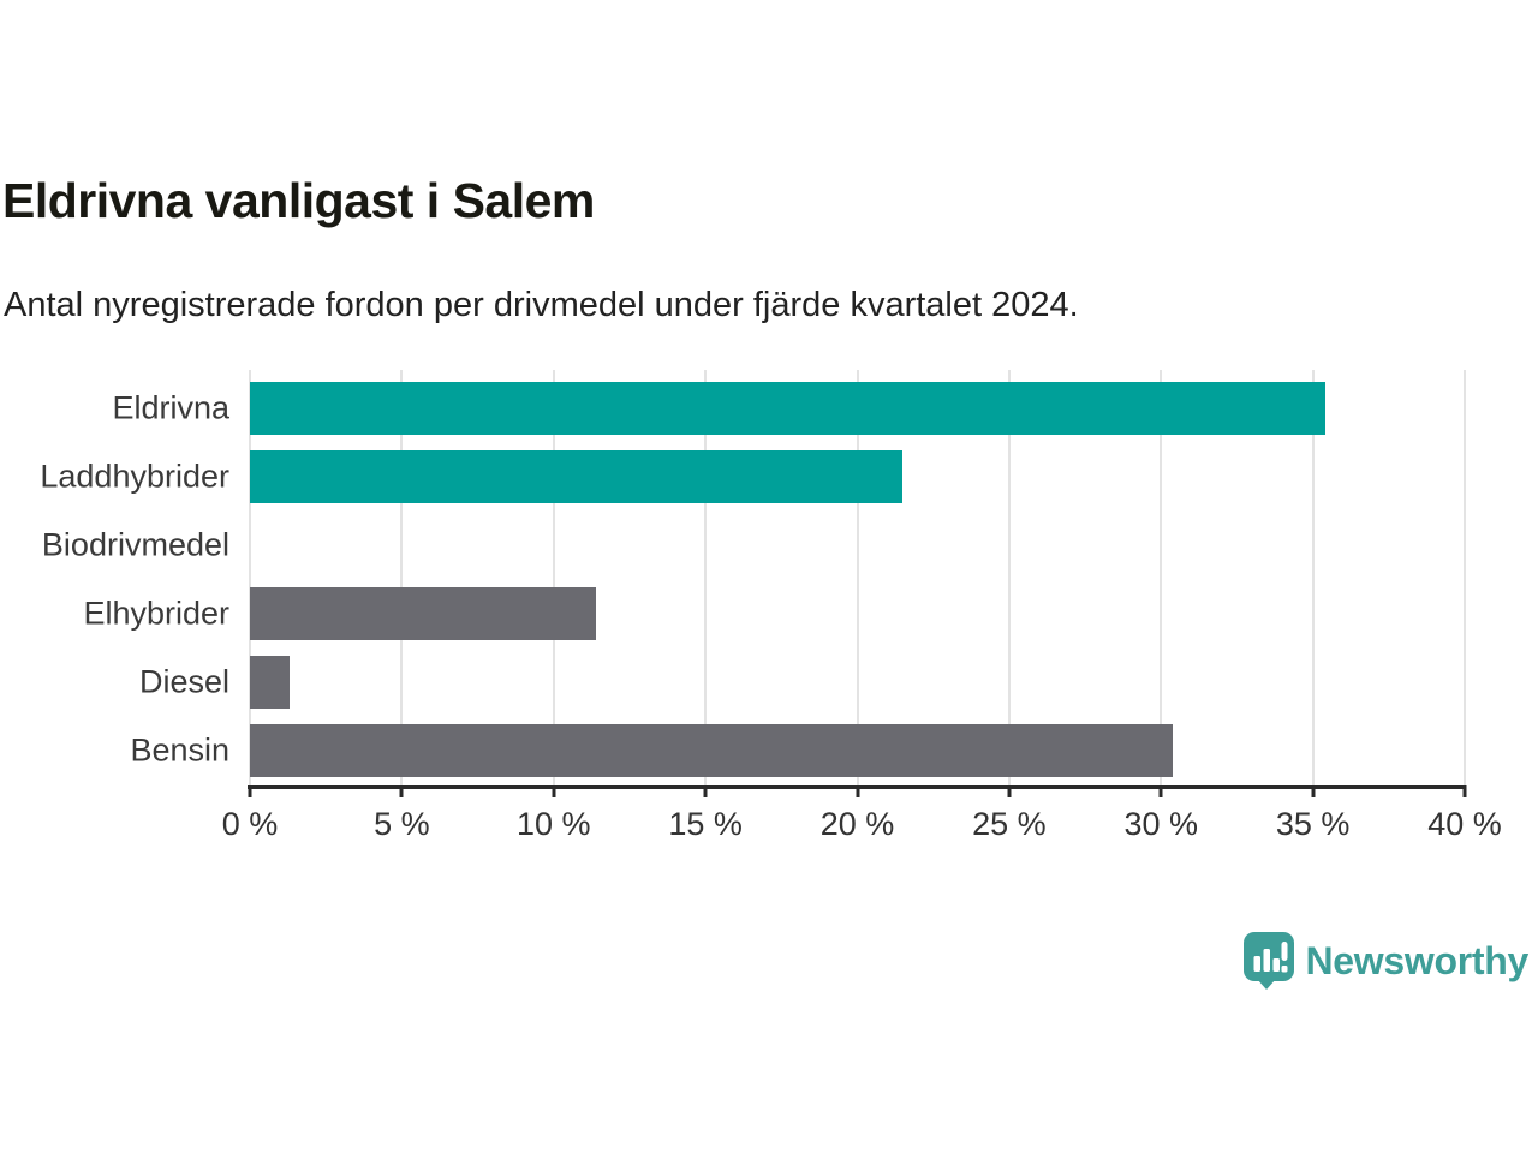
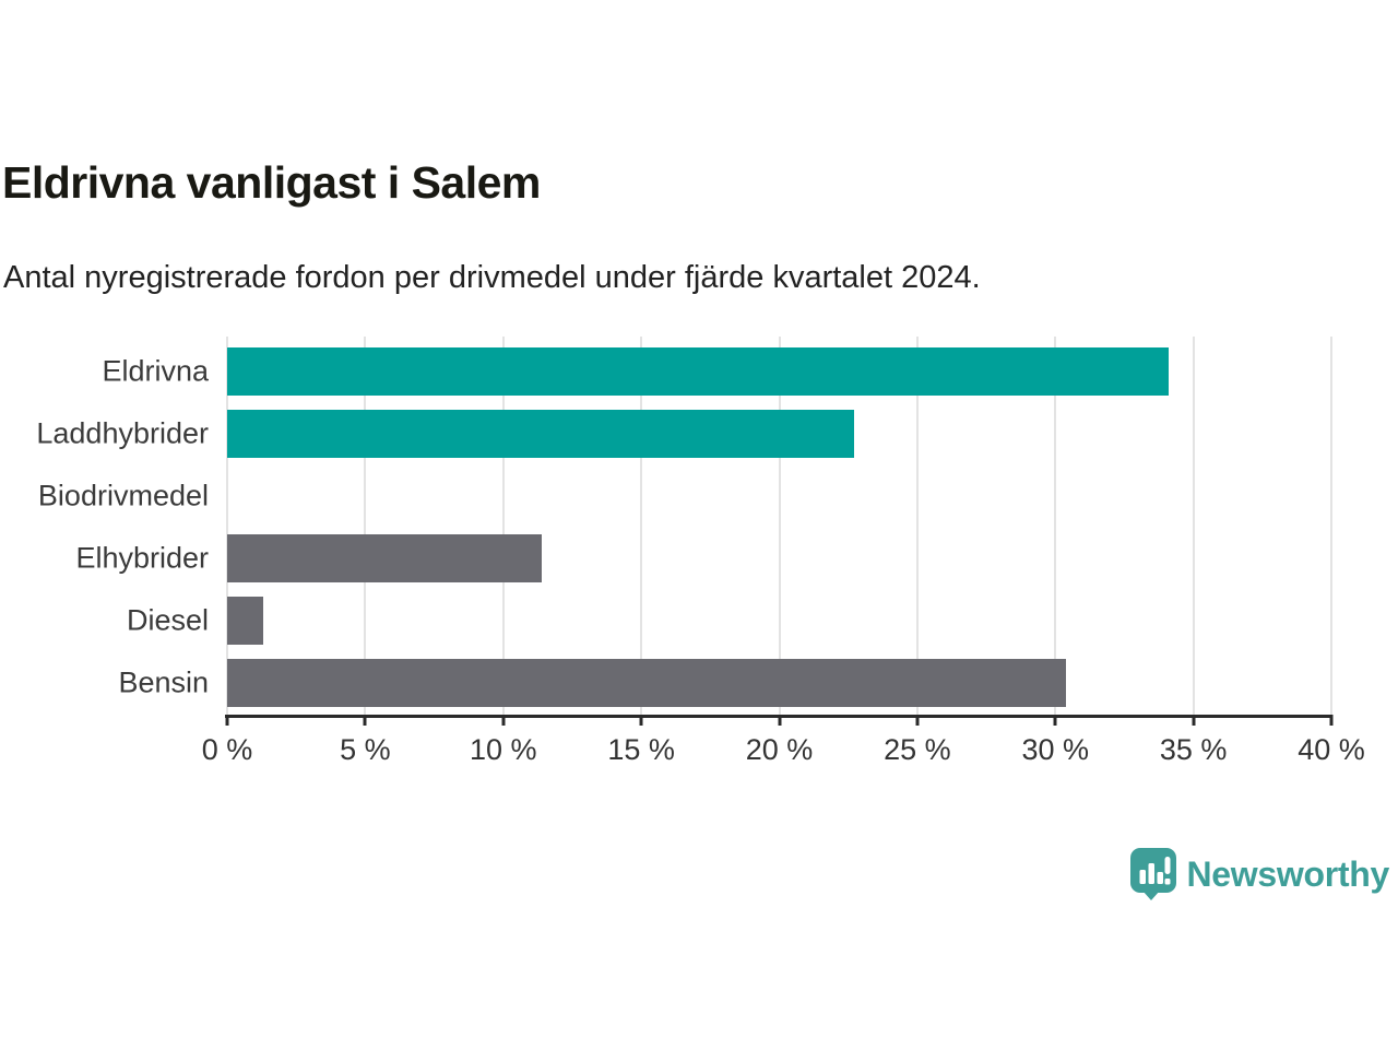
Eldrivna: 35.4% -> 34.1%
Laddhybrider: 21.5% -> 22.7%
